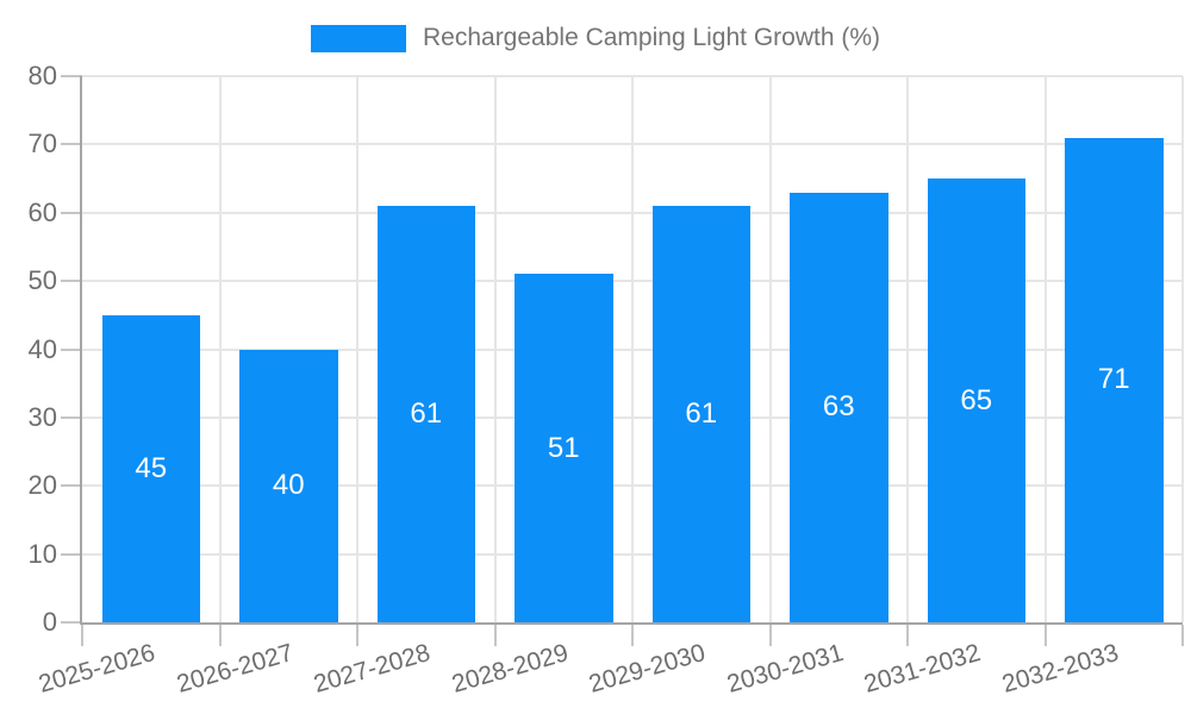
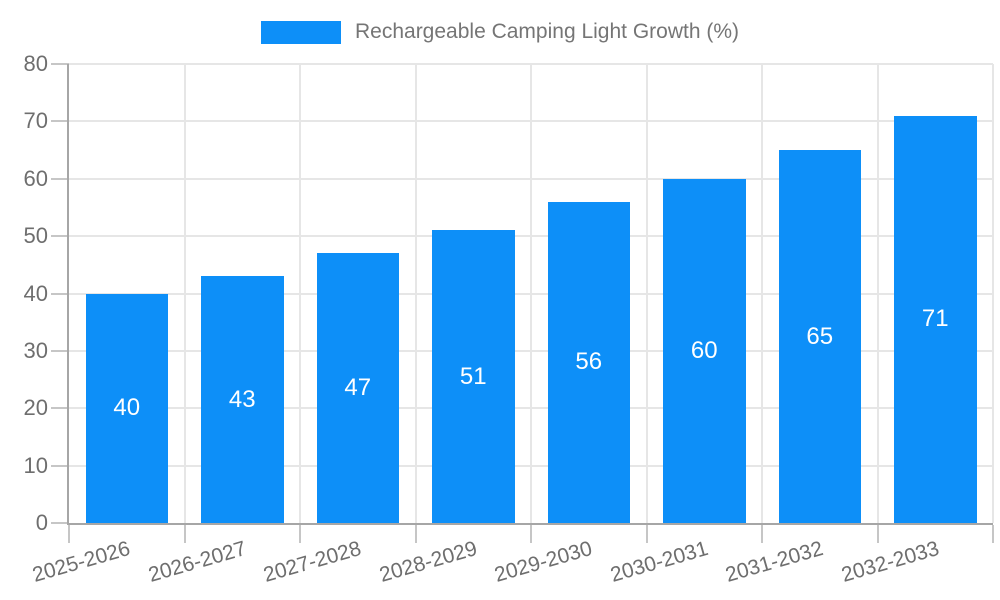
2025-2026: 45 -> 40
2026-2027: 40 -> 43
2027-2028: 61 -> 47
2029-2030: 61 -> 56
2030-2031: 63 -> 60
